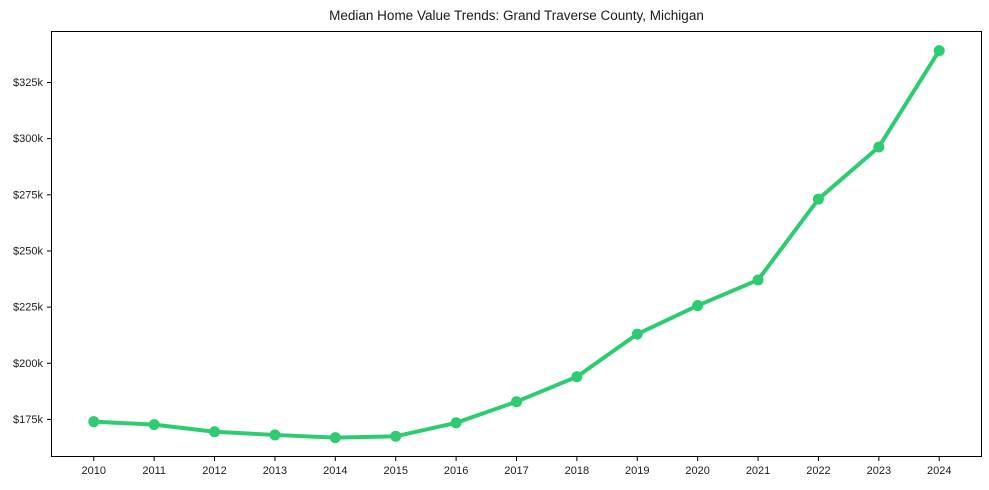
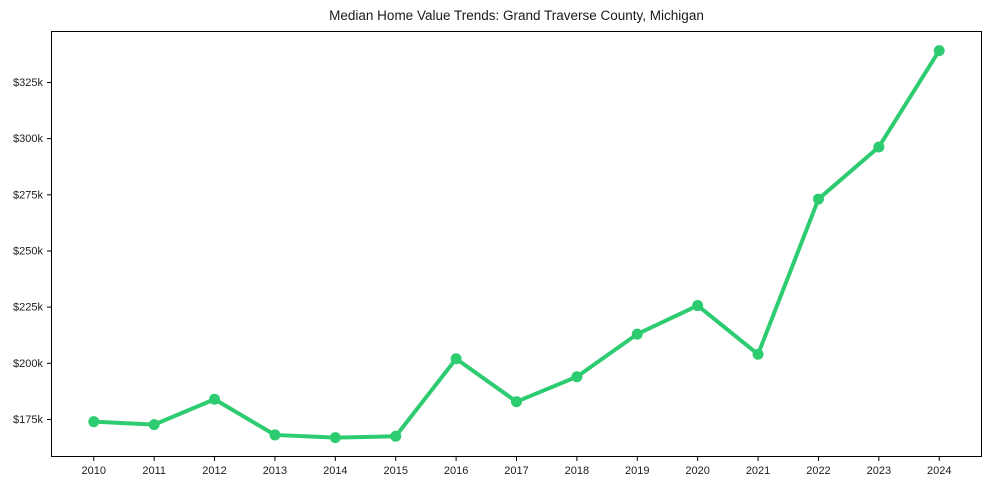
2012: $170k -> $184k
2016: $174k -> $202k
2021: $237k -> $204k
